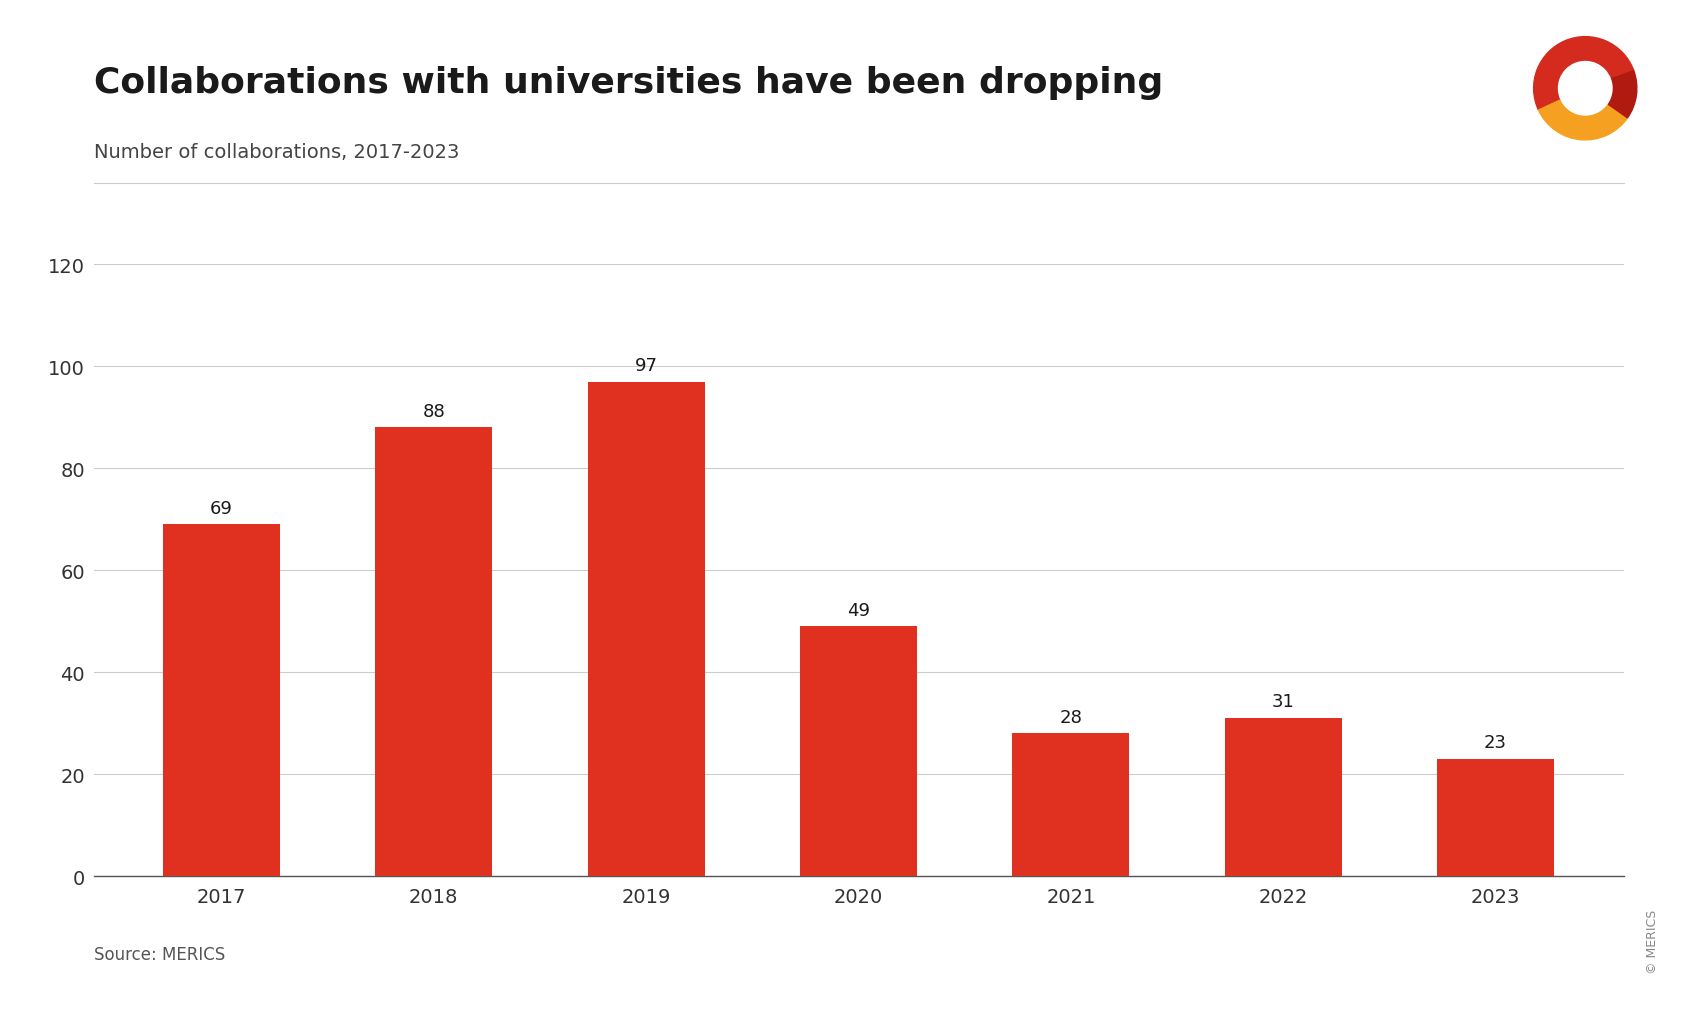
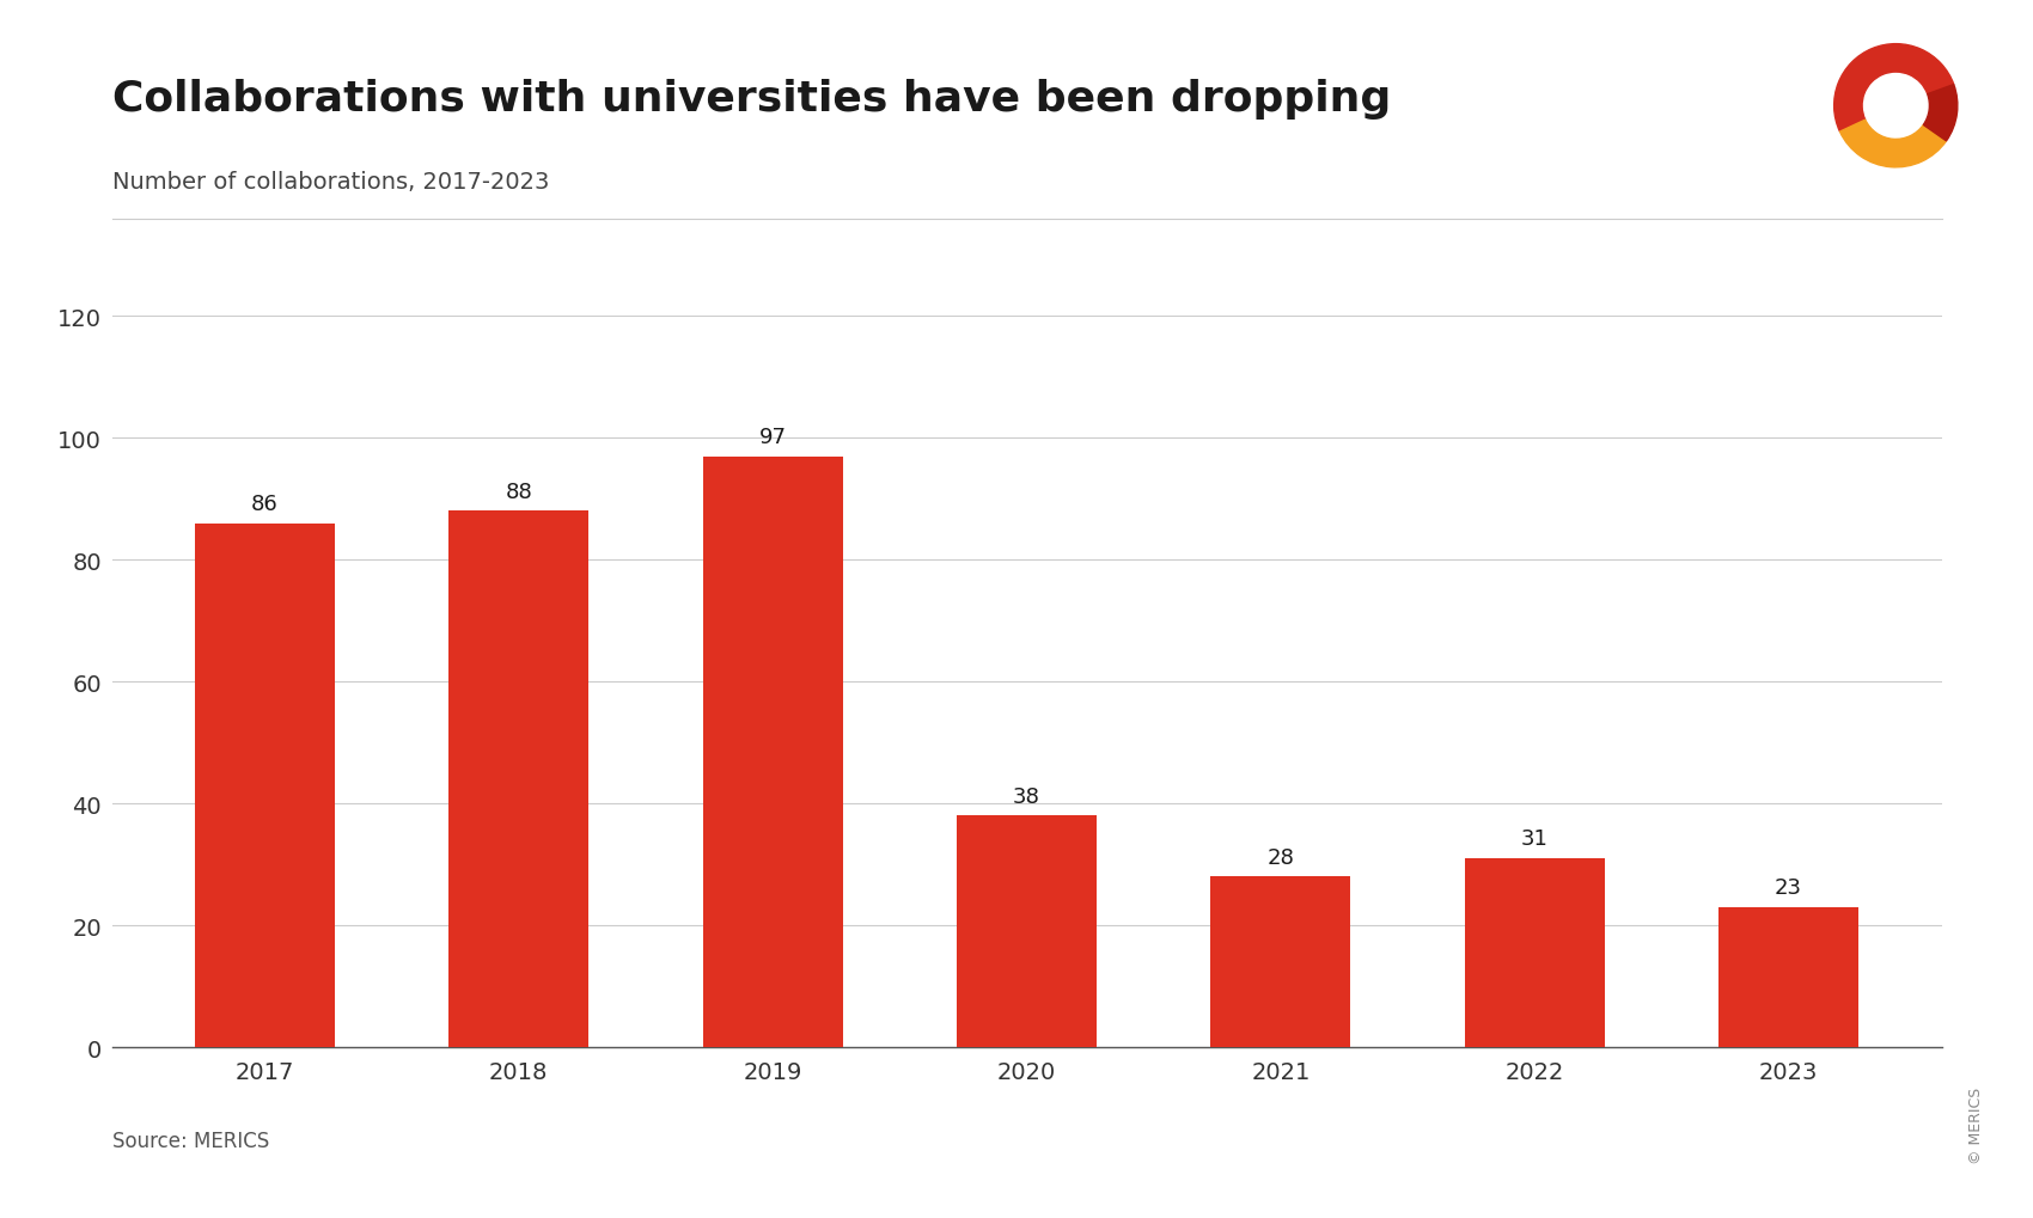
2017: 69 -> 86
2020: 49 -> 38
